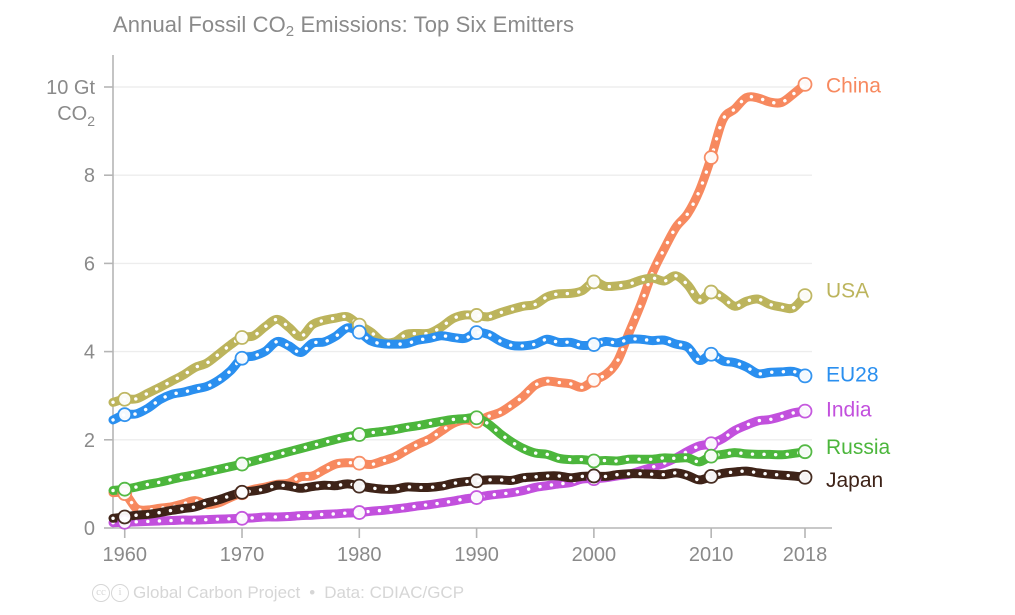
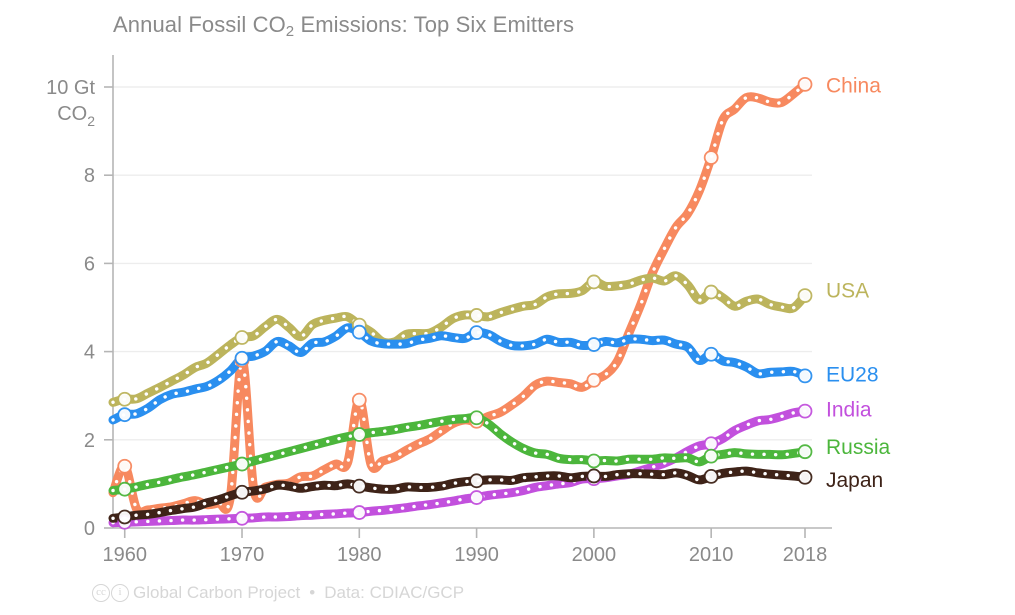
China/1960: 0.8 -> 1.4
China/1970: 0.8 -> 3.8
China/1980: 1.5 -> 2.9
